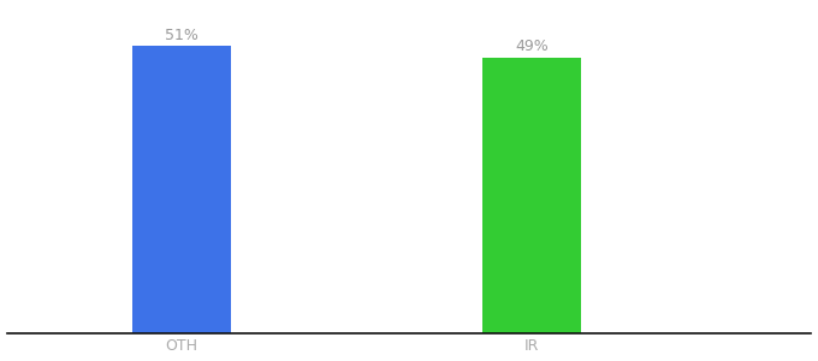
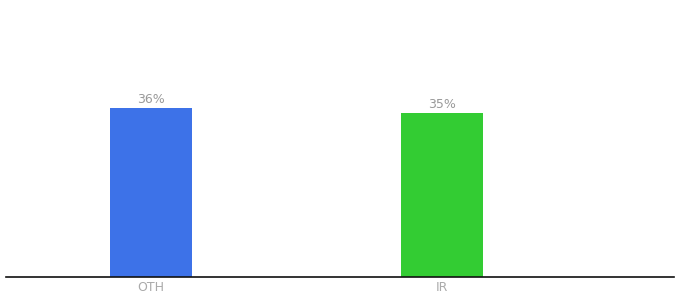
OTH: 51% -> 36%
IR: 49% -> 35%
